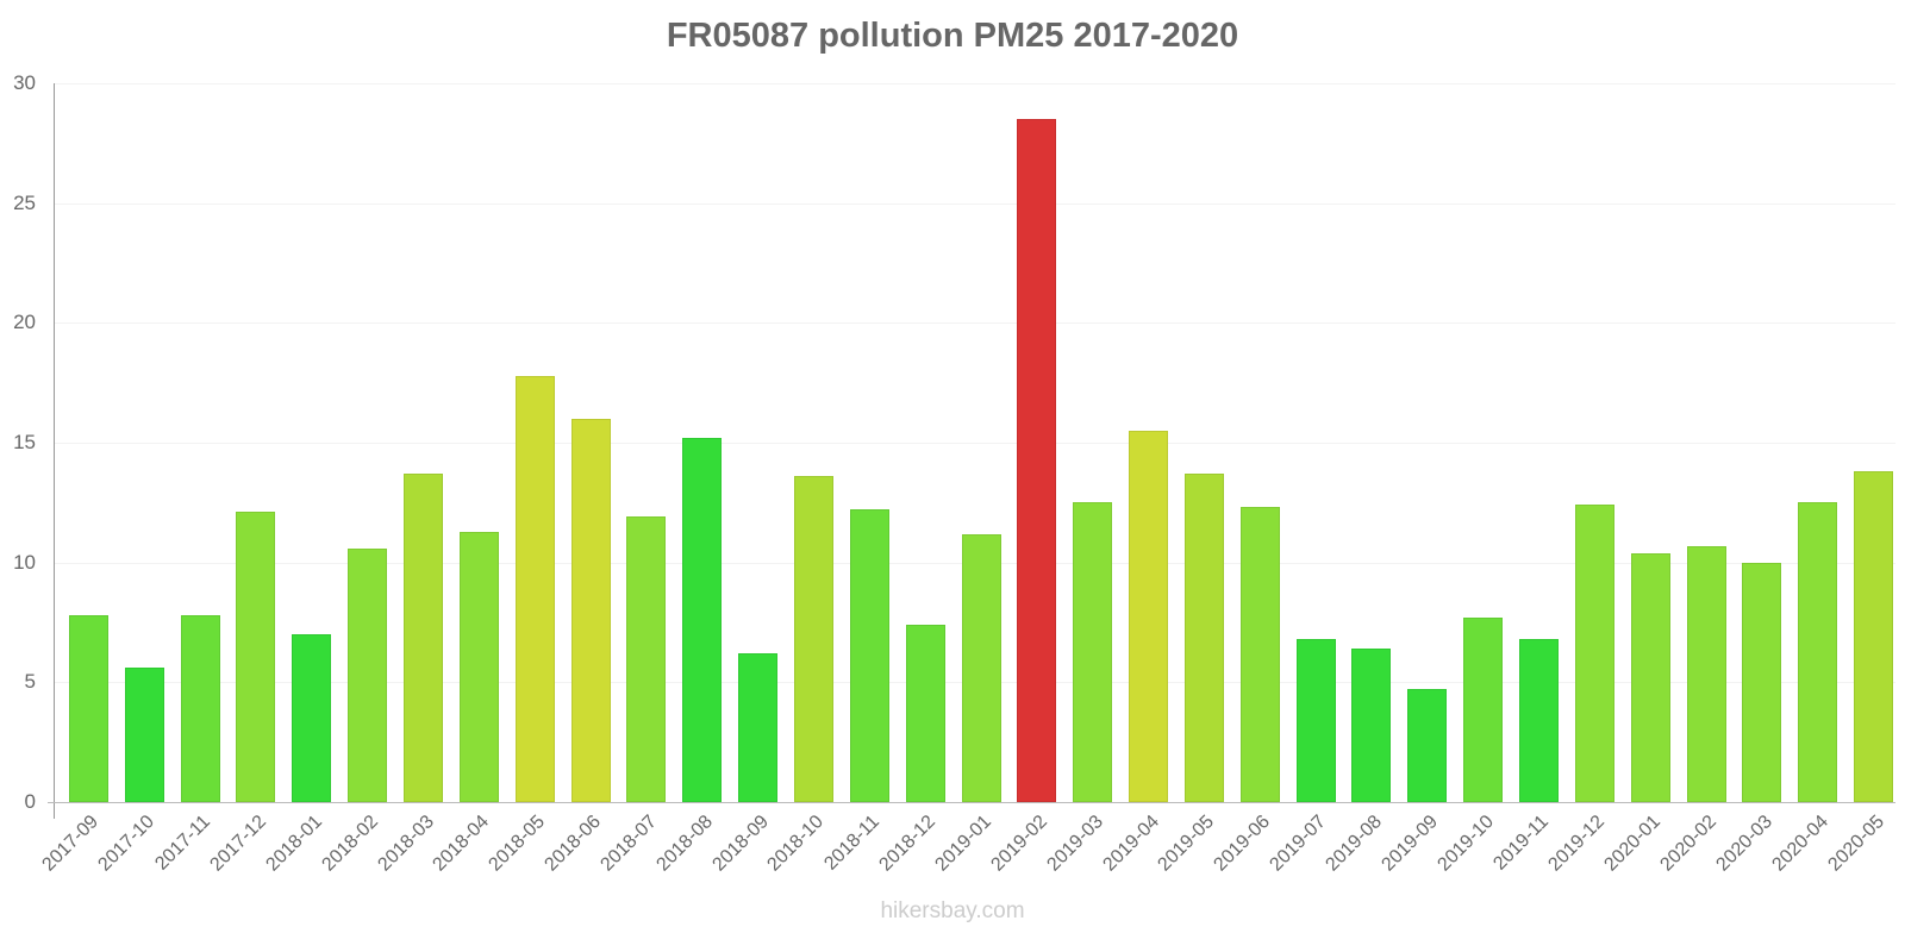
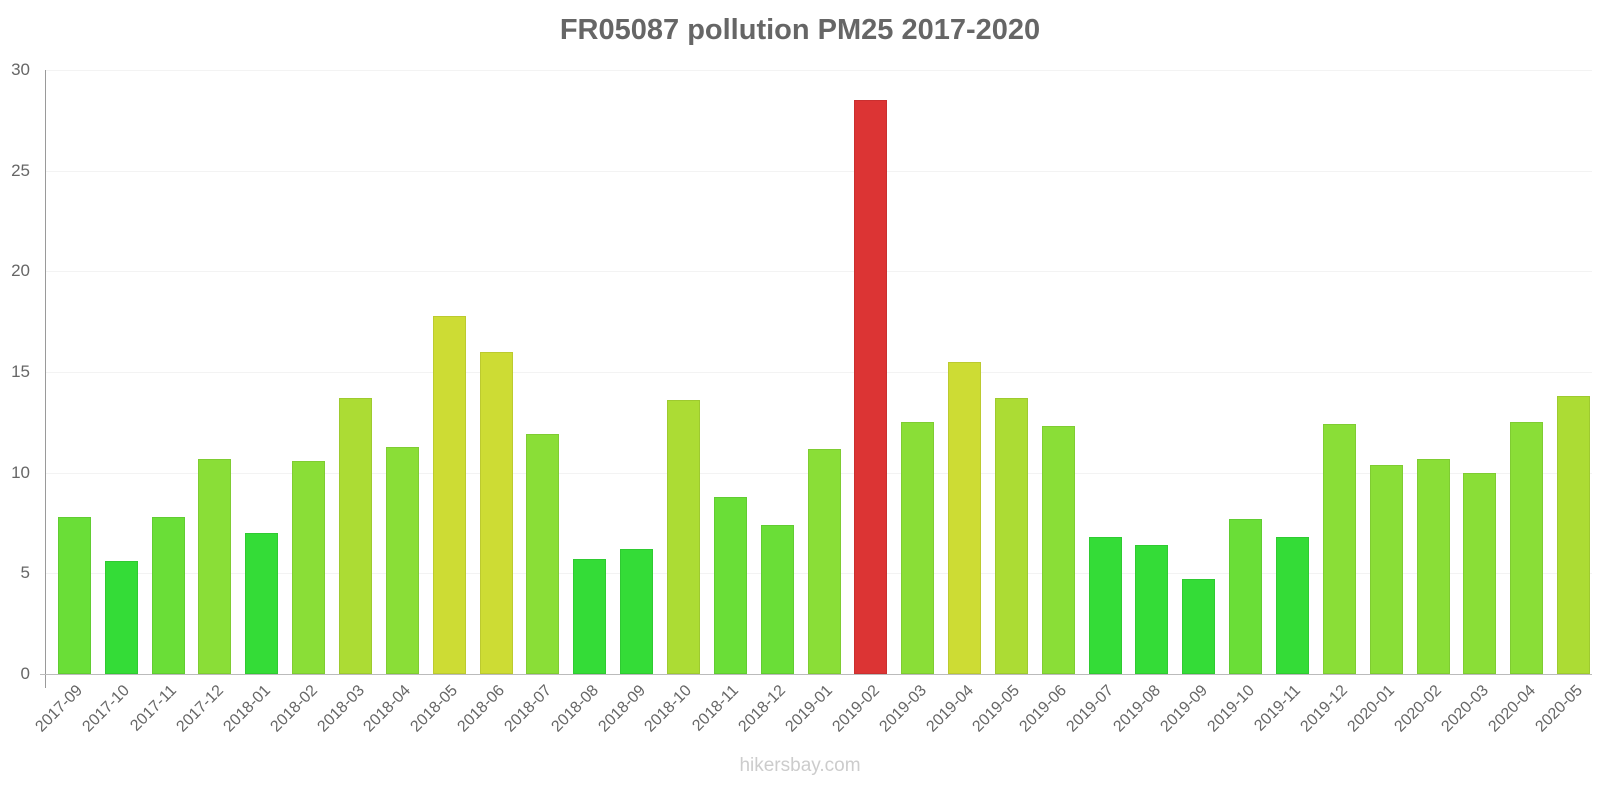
2017-12: 12.1 -> 10.7
2018-08: 15.2 -> 5.7
2018-11: 12.2 -> 8.8
